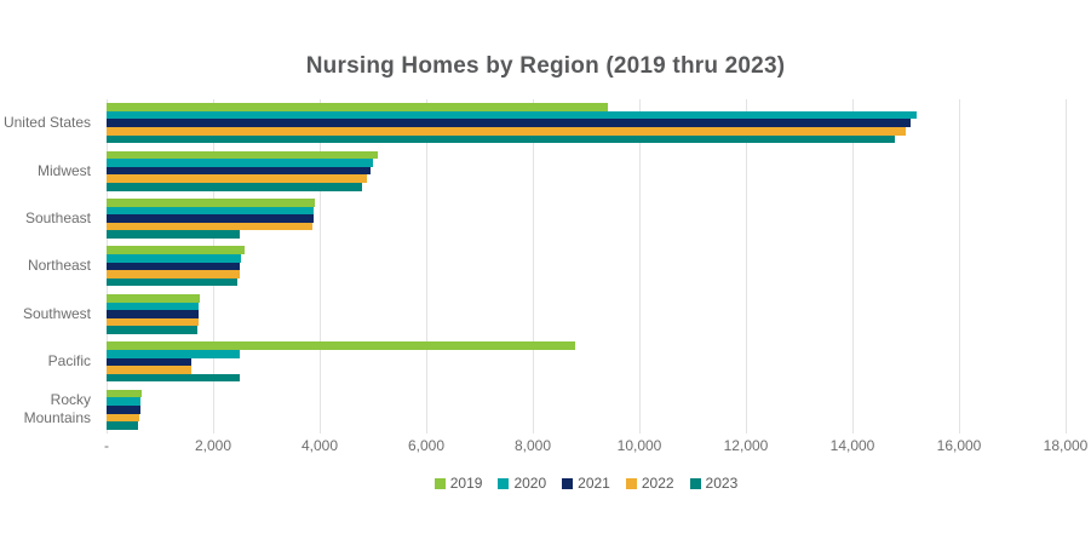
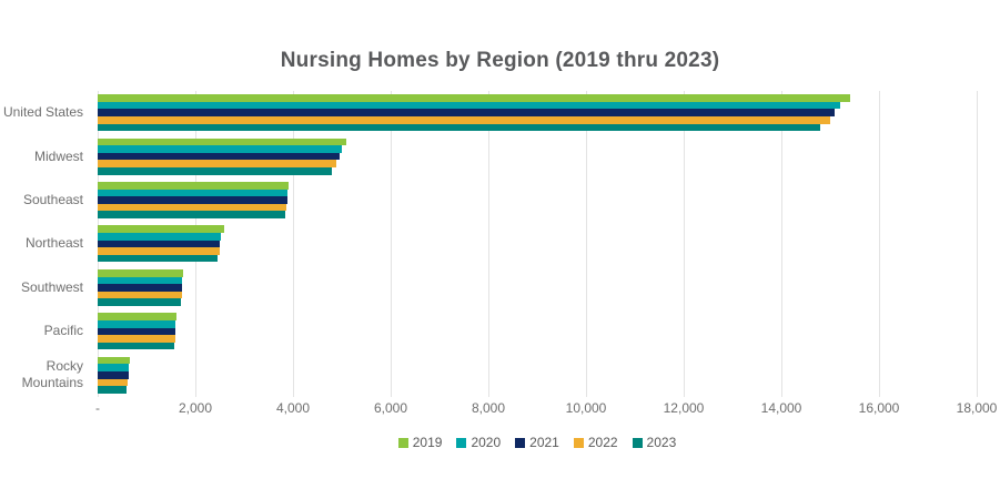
2019/United States: 9400 -> 15400
2023/Southeast: 2500 -> 3800
2019/Pacific: 8800 -> 1600
2020/Pacific: 2500 -> 1600
2023/Pacific: 2500 -> 1600
